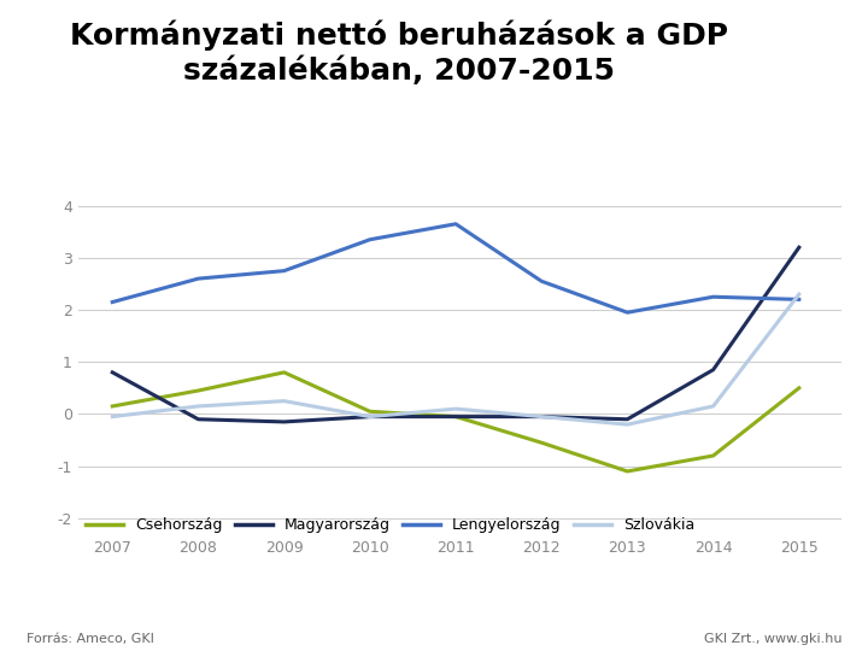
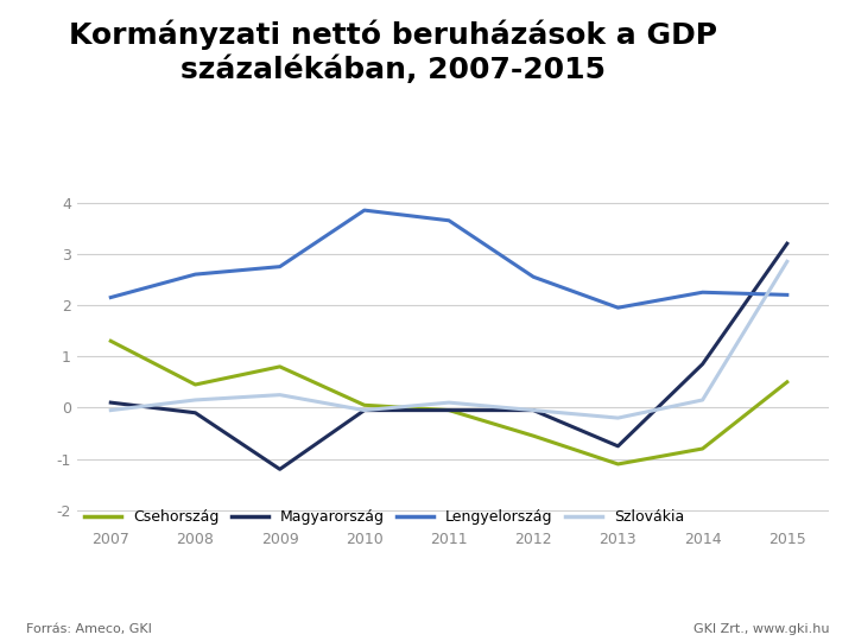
Csehország/2007: 0.15 -> 1.30
Magyarország/2007: 0.80 -> 0.10
Magyarország/2009: -0.15 -> -1.20
Lengyelország/2010: 3.35 -> 3.85
Magyarország/2013: -0.10 -> -0.75
Szlovákia/2015: 2.30 -> 2.85
